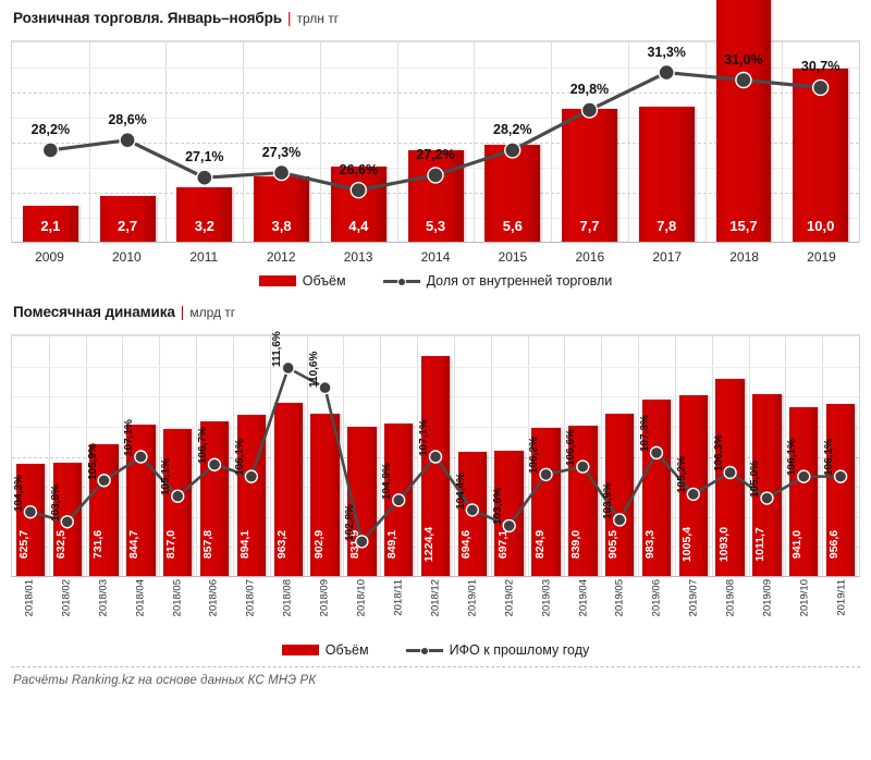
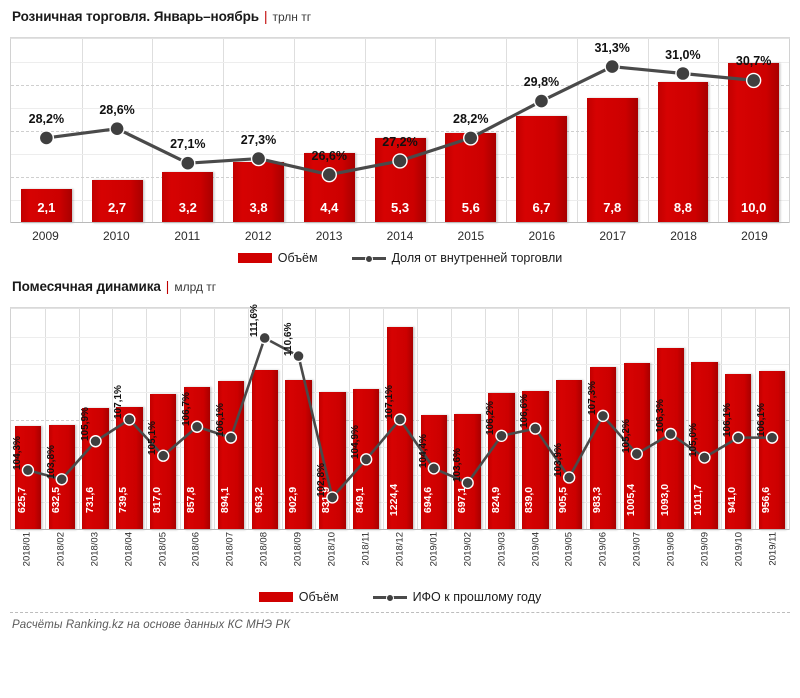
Розничная торговля. Январь–ноябрь/Объём/2016: 7,7 -> 6,7
Розничная торговля. Январь–ноябрь/Объём/2018: 15,7 -> 8,8
Помесячная динамика/Объём/2018/04: 844,7 -> 739,5
